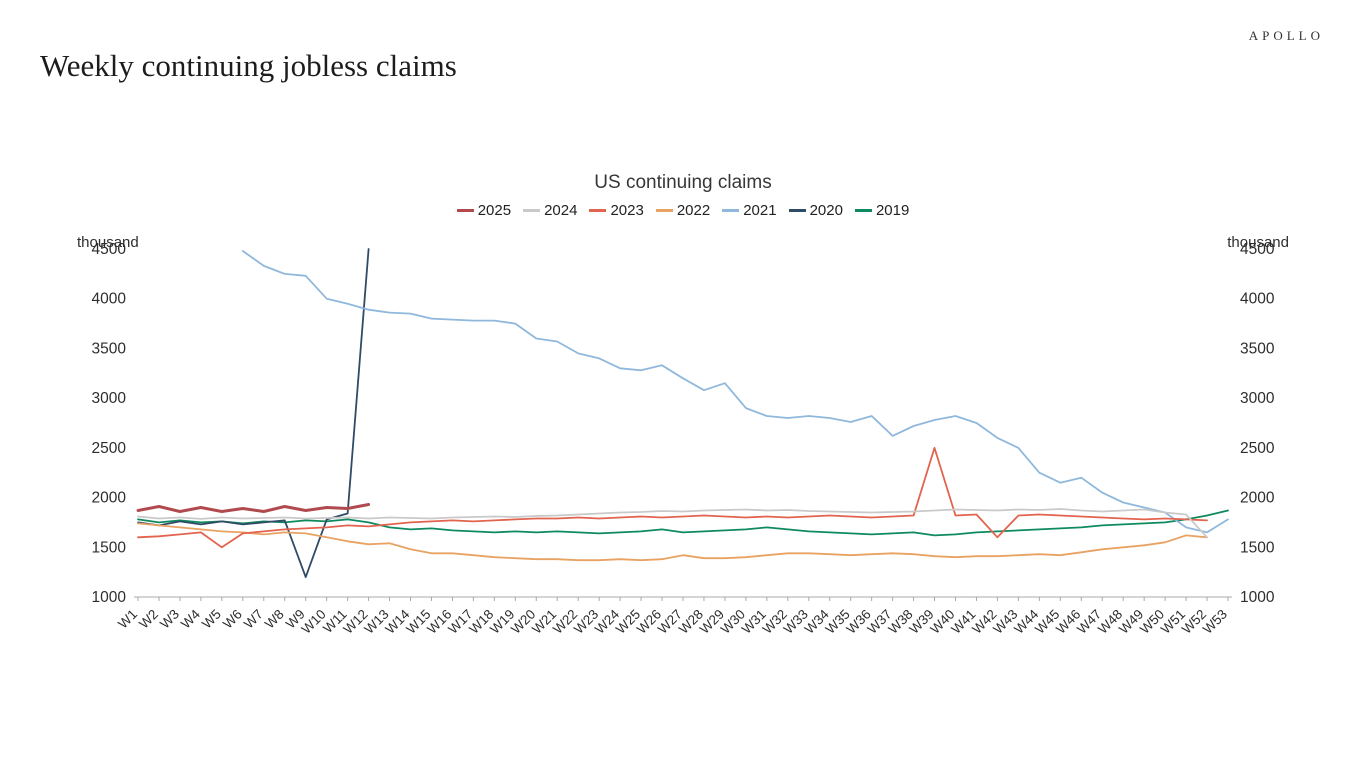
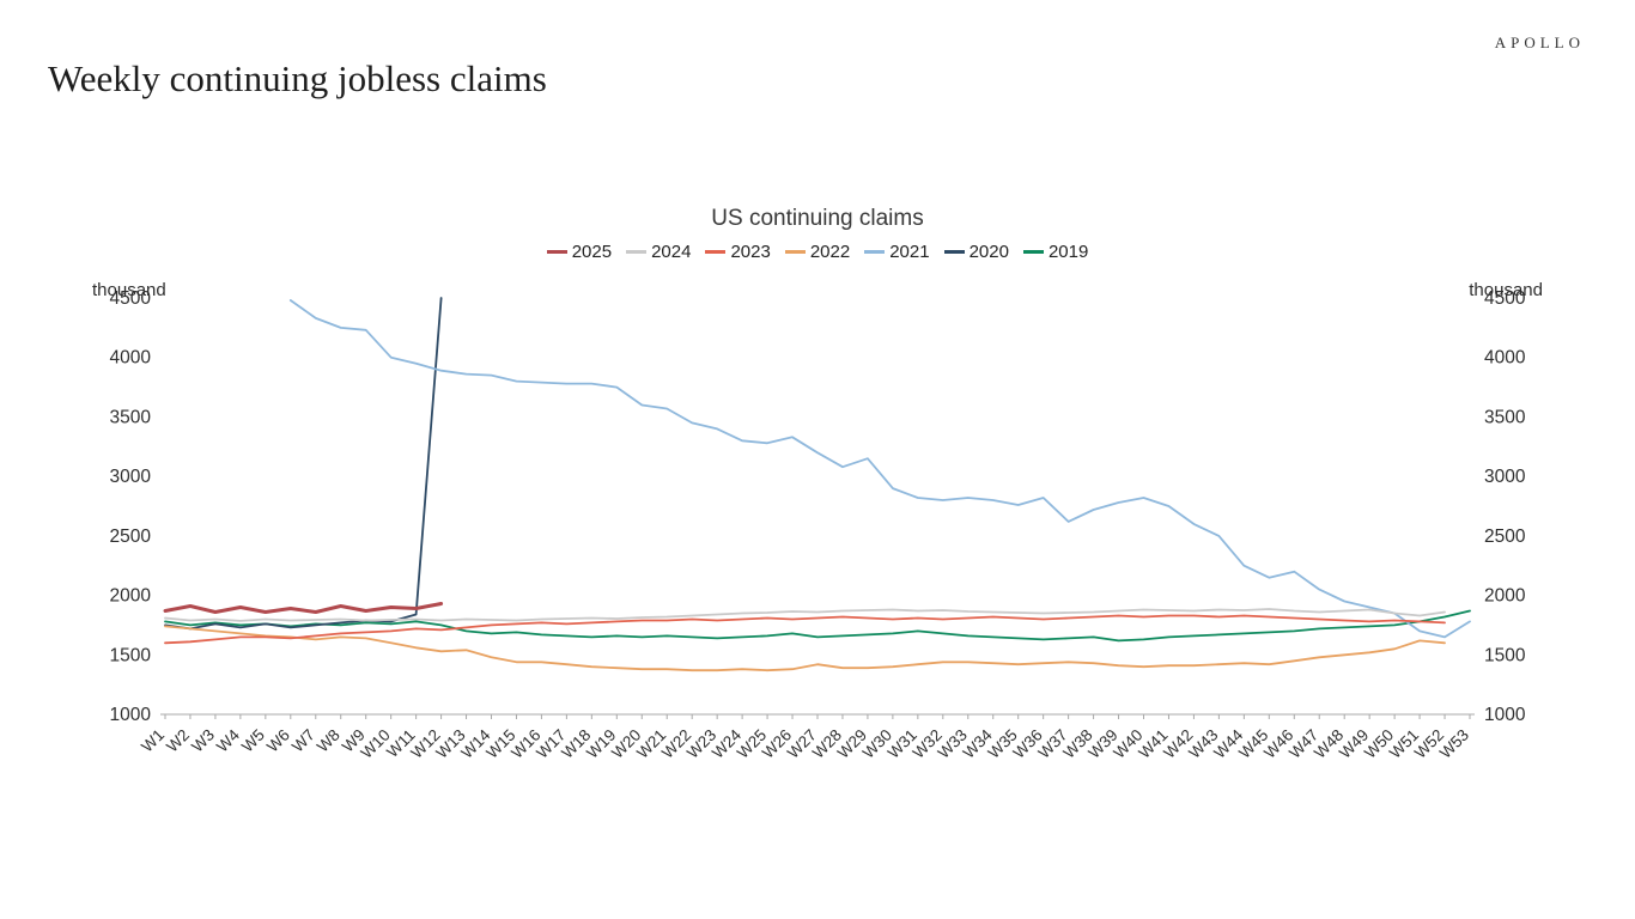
2023/W5: 1500 -> 1600
2020/W9: 1200 -> 1800
2023/W39: 2500 -> 1800
2023/W42: 1600 -> 1800
2024/W52: 1600 -> 1900
